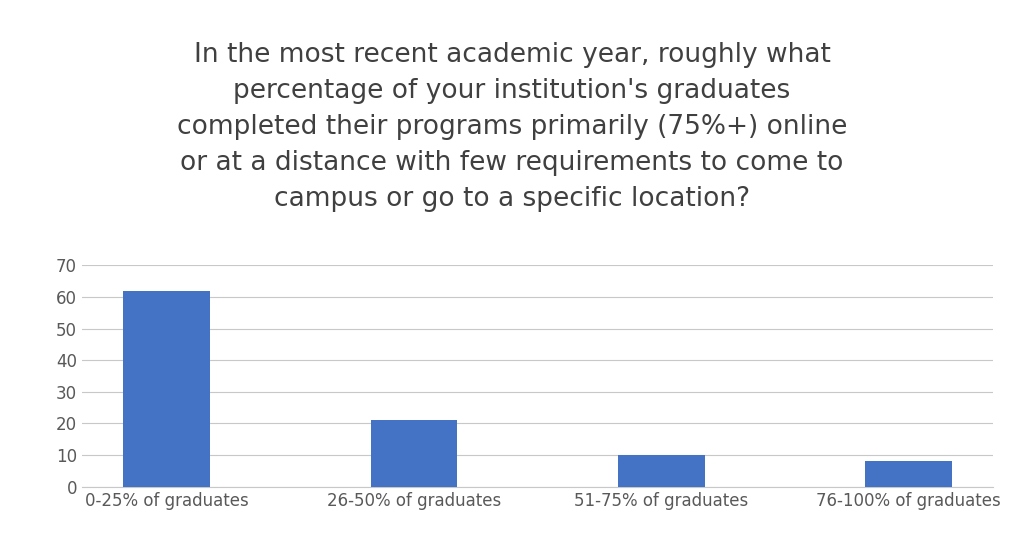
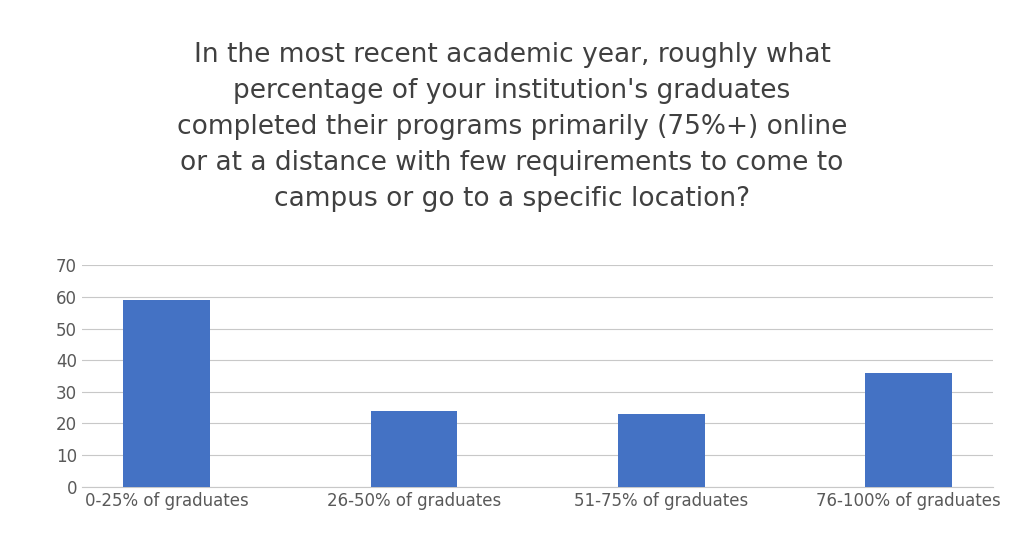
0-25% of graduates: 62 -> 59
26-50% of graduates: 21 -> 24
51-75% of graduates: 10 -> 23
76-100% of graduates: 8 -> 36
